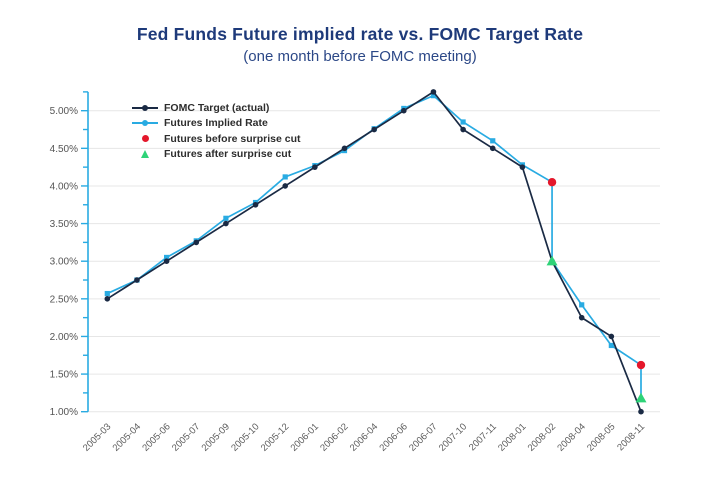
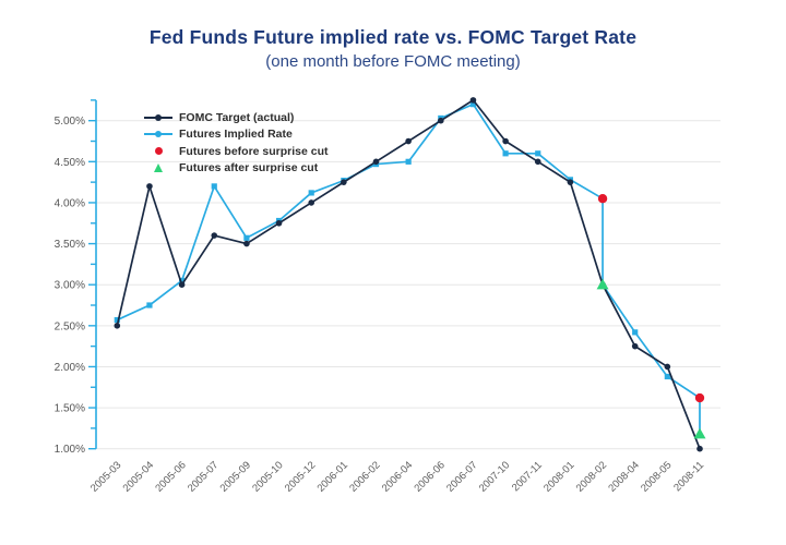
FOMC Target (actual)/2005-04: 2.8% -> 4.2%
FOMC Target (actual)/2005-07: 3.2% -> 3.6%
Futures Implied Rate/2005-07: 3.3% -> 4.2%
Futures Implied Rate/2006-04: 4.8% -> 4.5%
Futures Implied Rate/2007-10: 4.8% -> 4.6%
